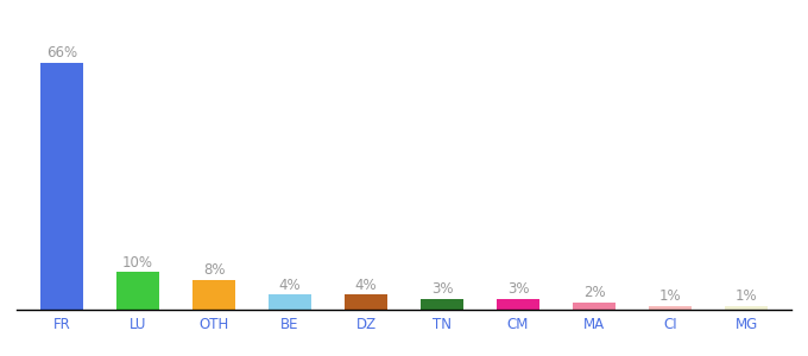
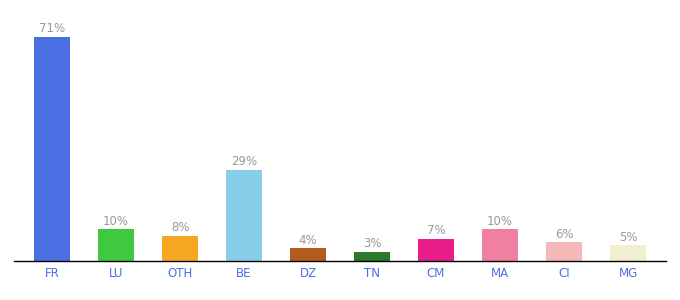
FR: 66% -> 71%
BE: 4% -> 29%
CM: 3% -> 7%
MA: 2% -> 10%
CI: 1% -> 6%
MG: 1% -> 5%
